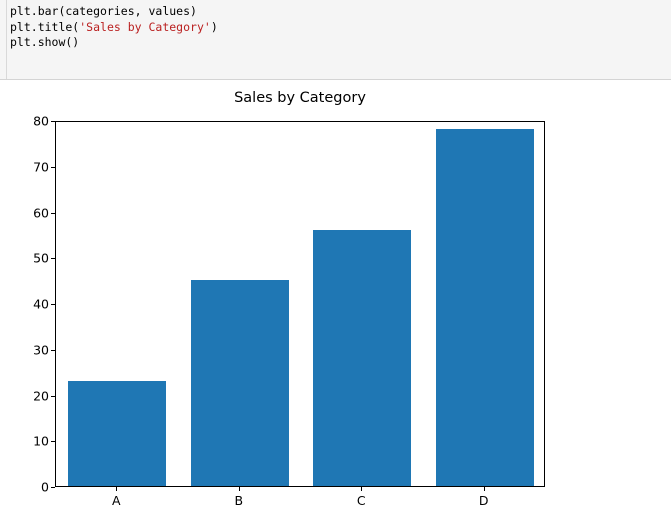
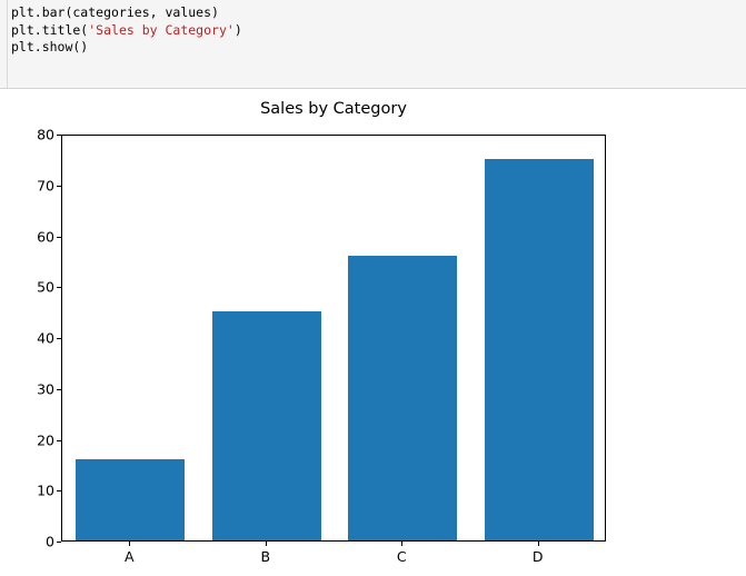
A: 23 -> 16
D: 78 -> 75
